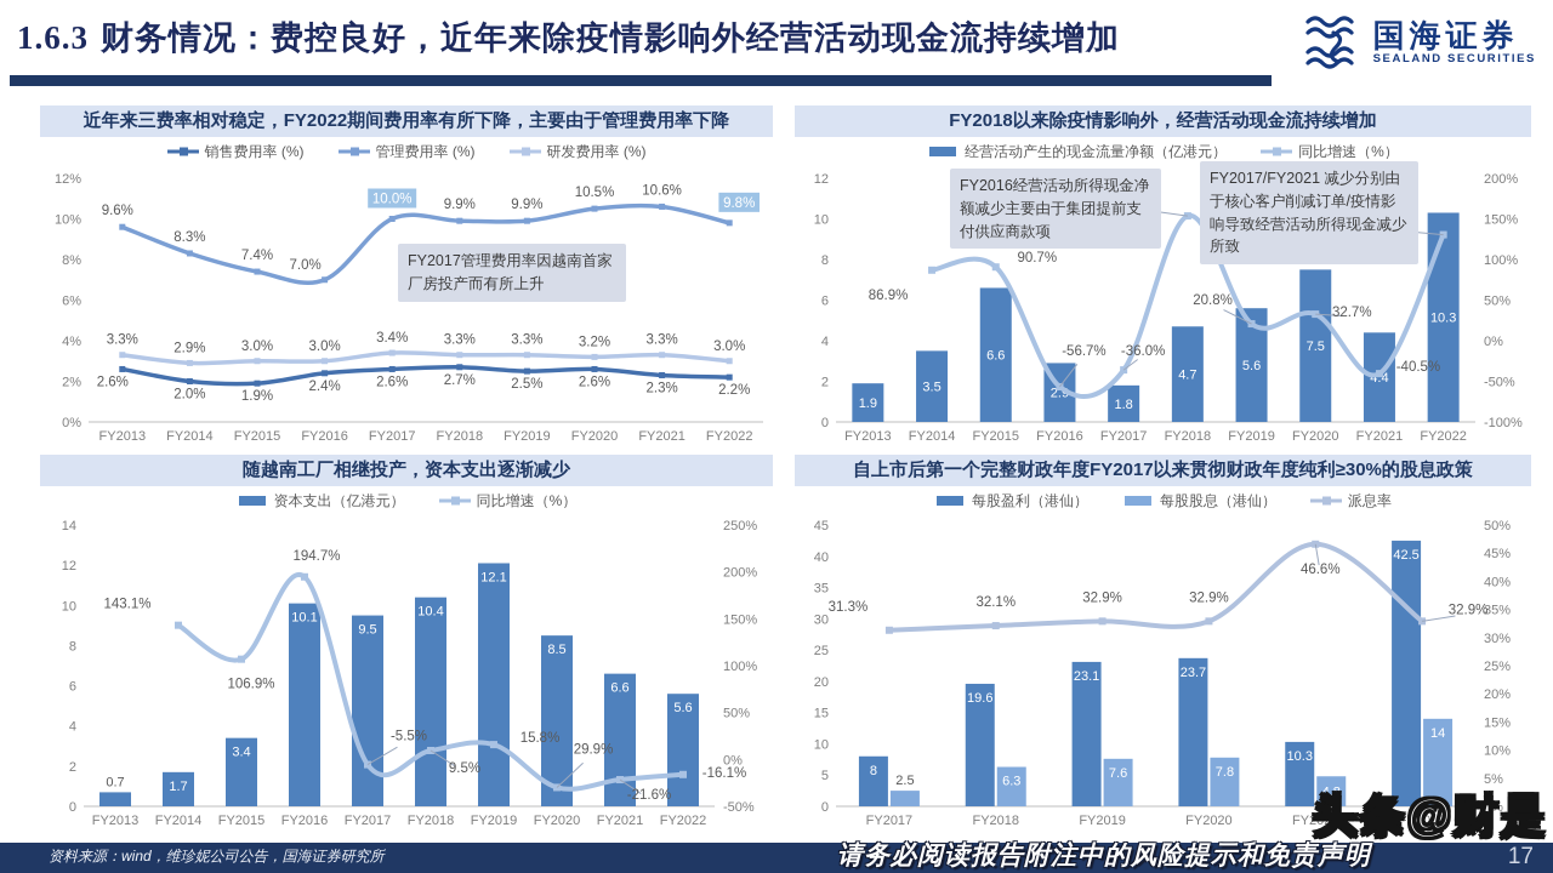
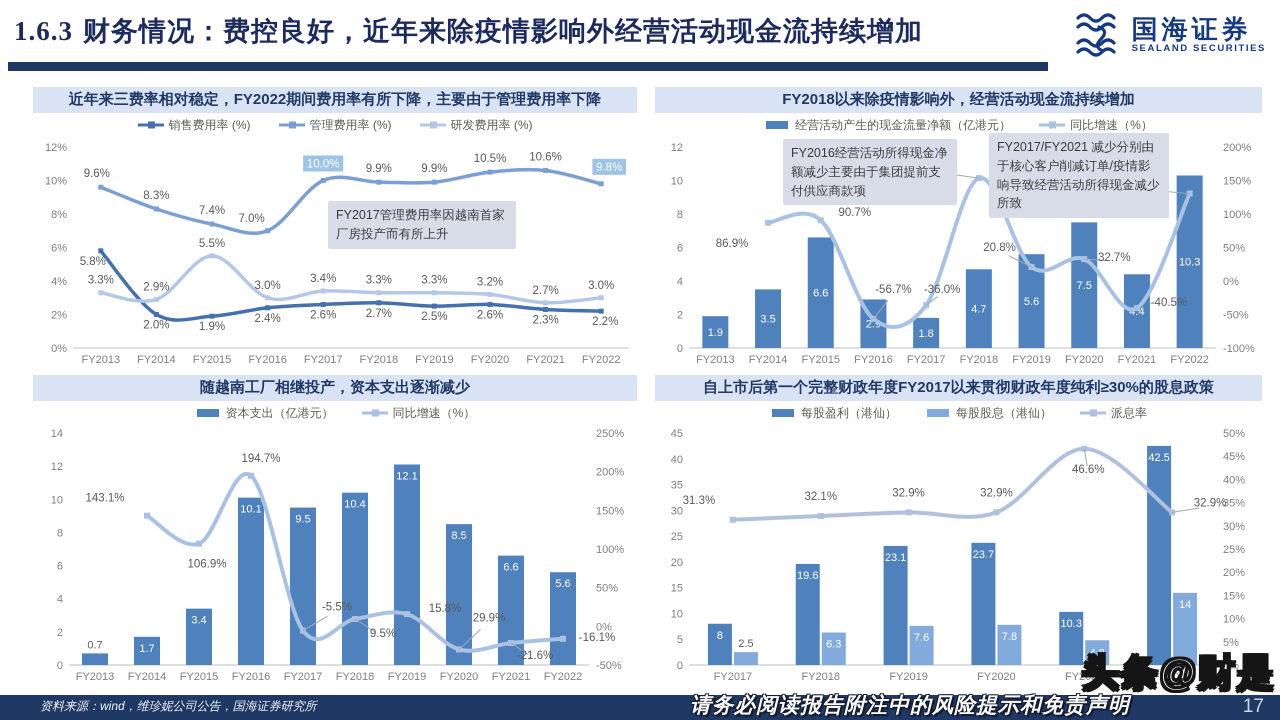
近年来三费率相对稳定，FY2022期间费用率有所下降，主要由于管理费用率下降/销售费用率 (%)/FY2013: 2.6% -> 5.8%
近年来三费率相对稳定，FY2022期间费用率有所下降，主要由于管理费用率下降/研发费用率 (%)/FY2015: 3.0% -> 5.5%
近年来三费率相对稳定，FY2022期间费用率有所下降，主要由于管理费用率下降/研发费用率 (%)/FY2021: 3.3% -> 2.7%
